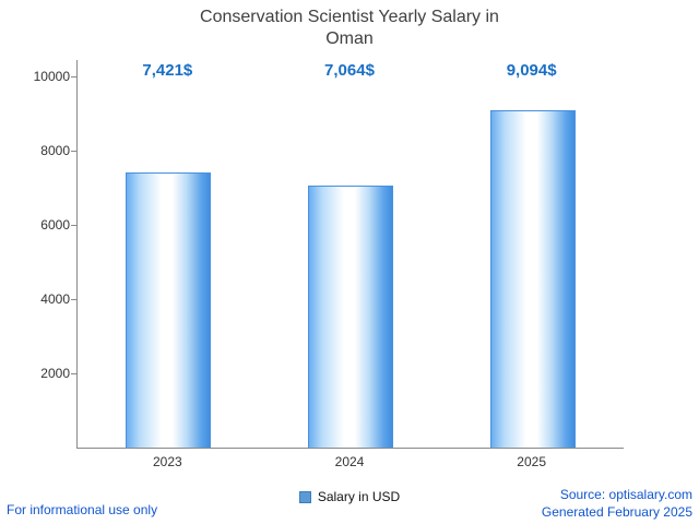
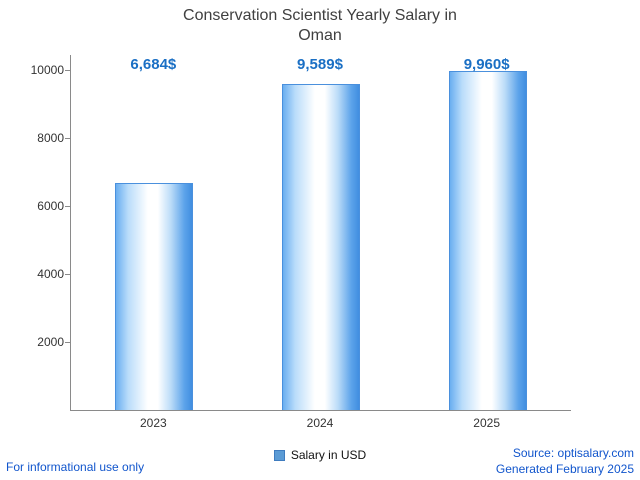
2023: 7,421 -> 6,684
2024: 7,064 -> 9,589
2025: 9,094 -> 9,960
